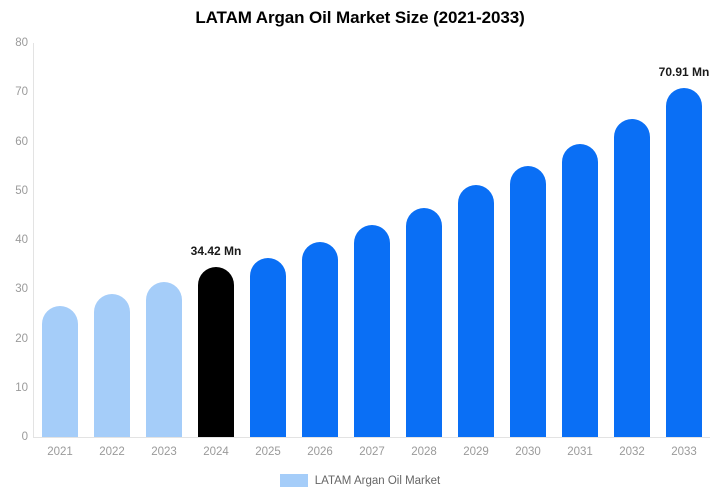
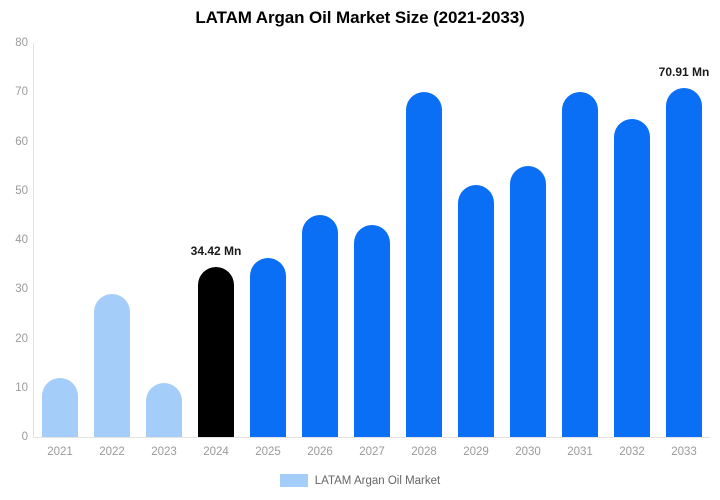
2021: 27 -> 12
2023: 31 -> 11
2026: 40 -> 45
2028: 47 -> 70
2031: 60 -> 70
